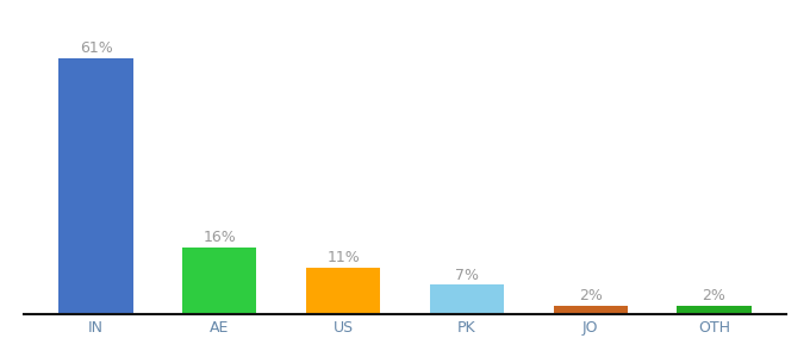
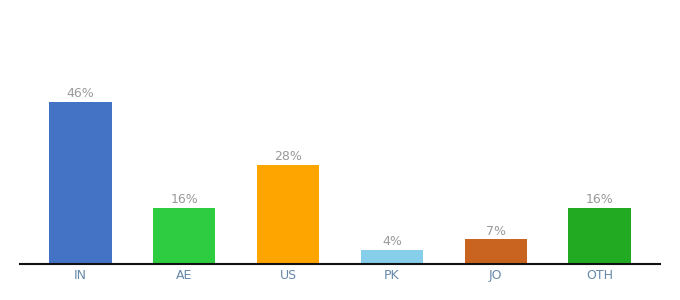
IN: 61% -> 46%
US: 11% -> 28%
PK: 7% -> 4%
JO: 2% -> 7%
OTH: 2% -> 16%
